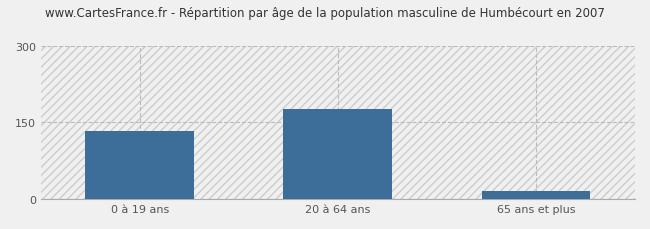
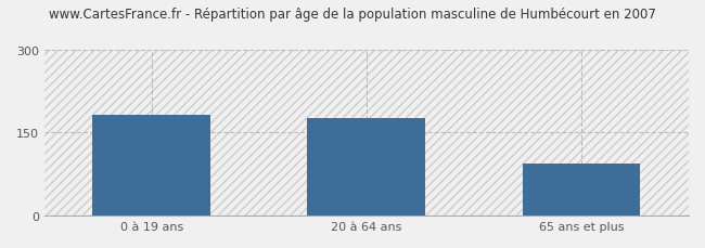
0 à 19 ans: 133 -> 182
65 ans et plus: 15 -> 94
